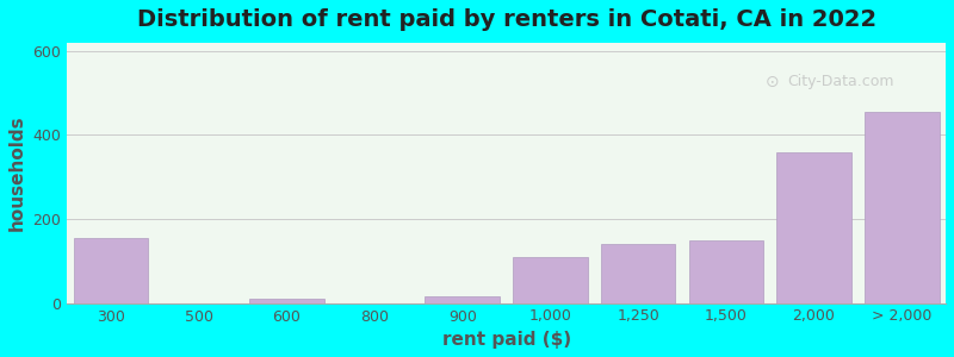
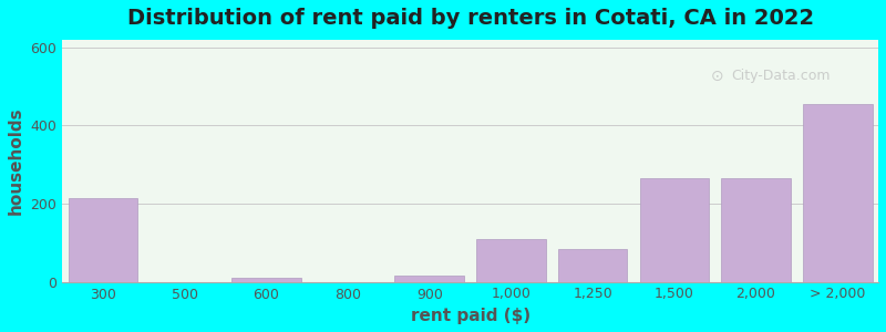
300: 155 -> 215
1,250: 140 -> 85
1,500: 150 -> 265
2,000: 360 -> 265
